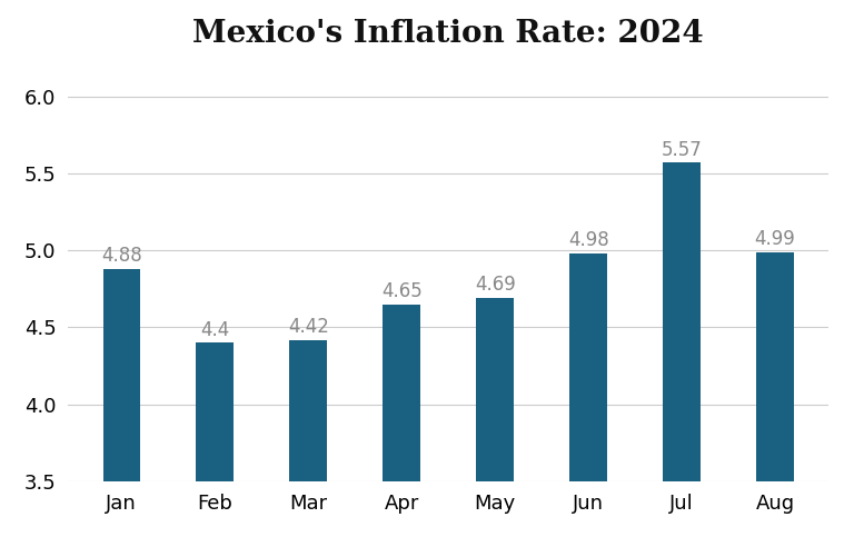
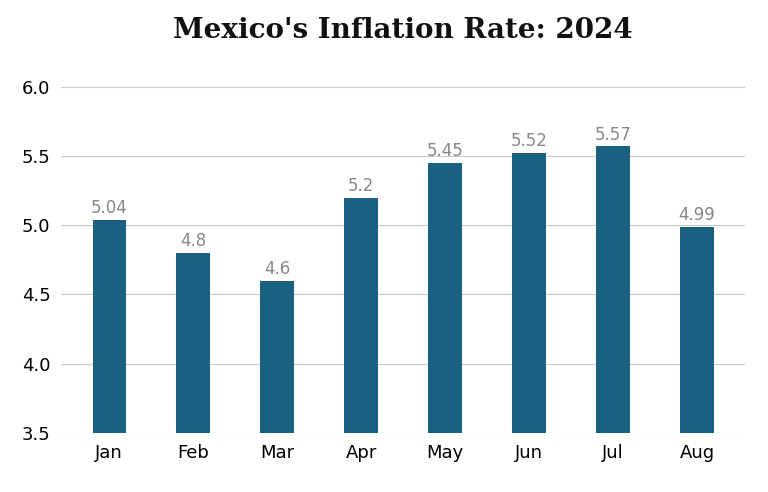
Jan: 4.88 -> 5.04
Feb: 4.4 -> 4.8
Mar: 4.42 -> 4.6
Apr: 4.65 -> 5.2
May: 4.69 -> 5.45
Jun: 4.98 -> 5.52
